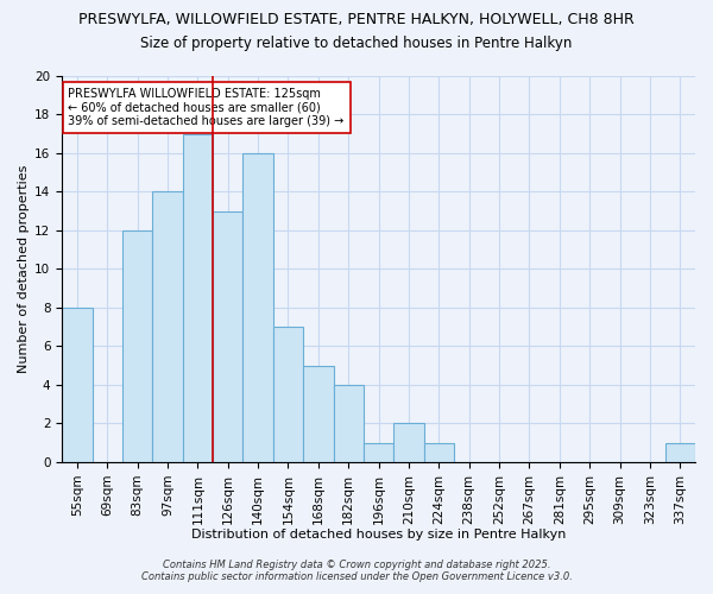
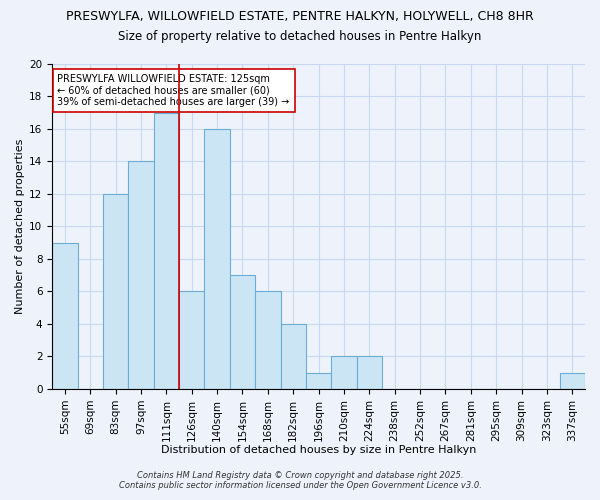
55sqm: 8 -> 9
126sqm: 13 -> 6
168sqm: 5 -> 6
224sqm: 1 -> 2
